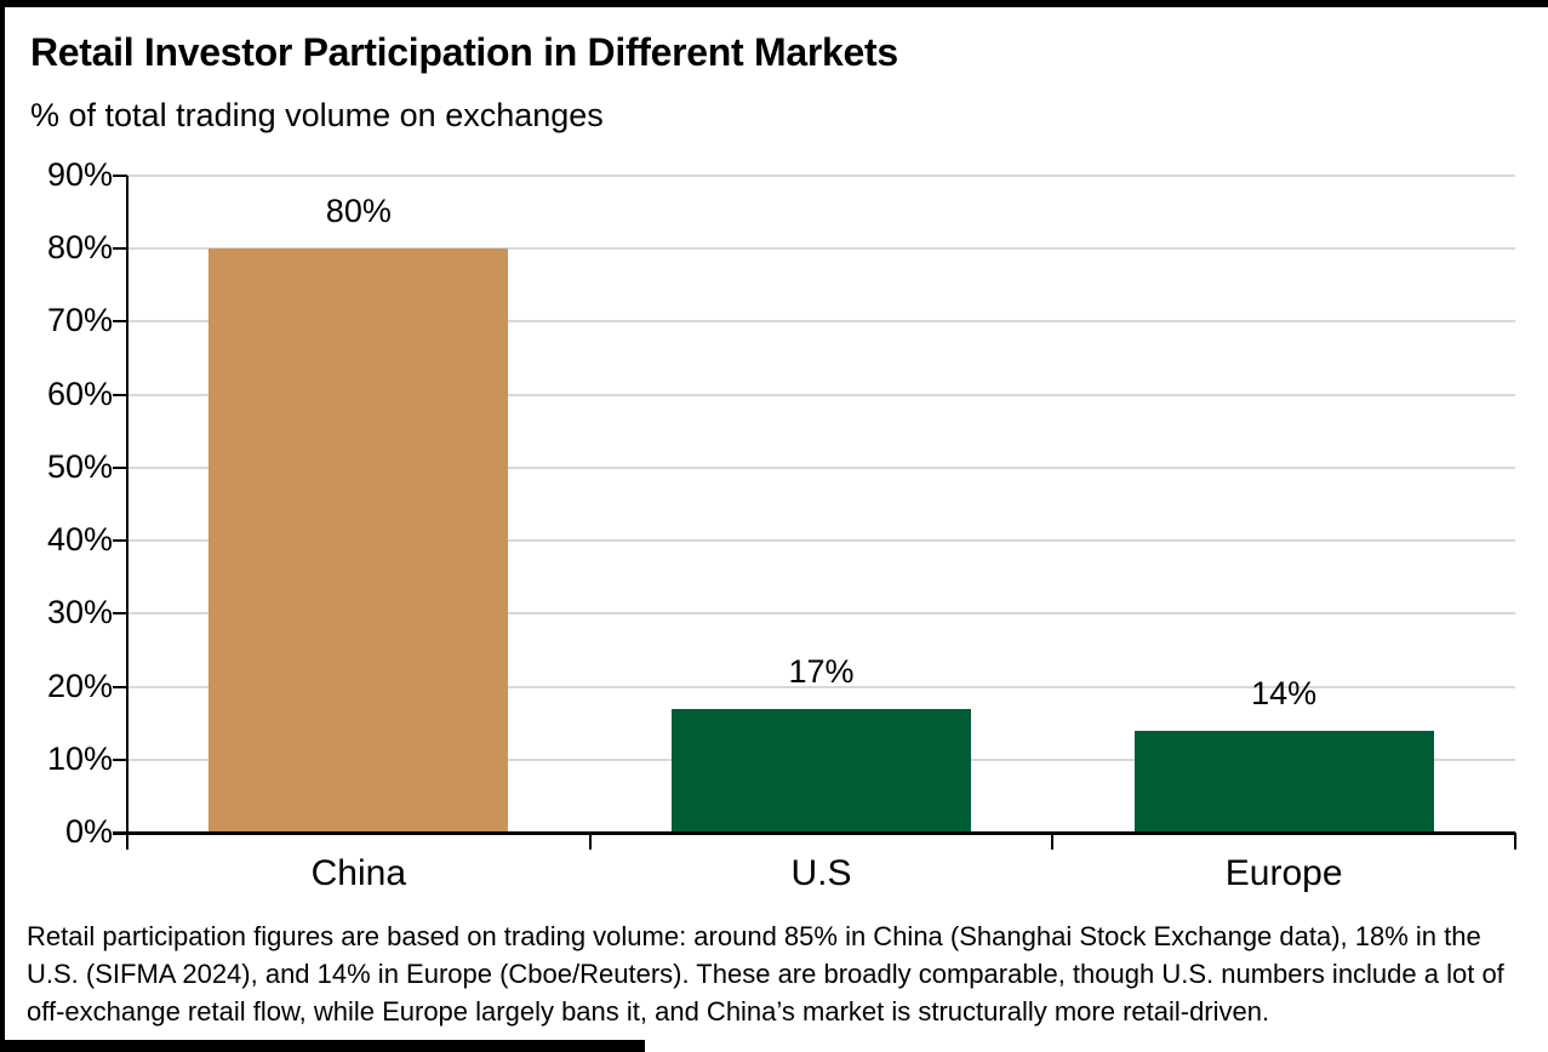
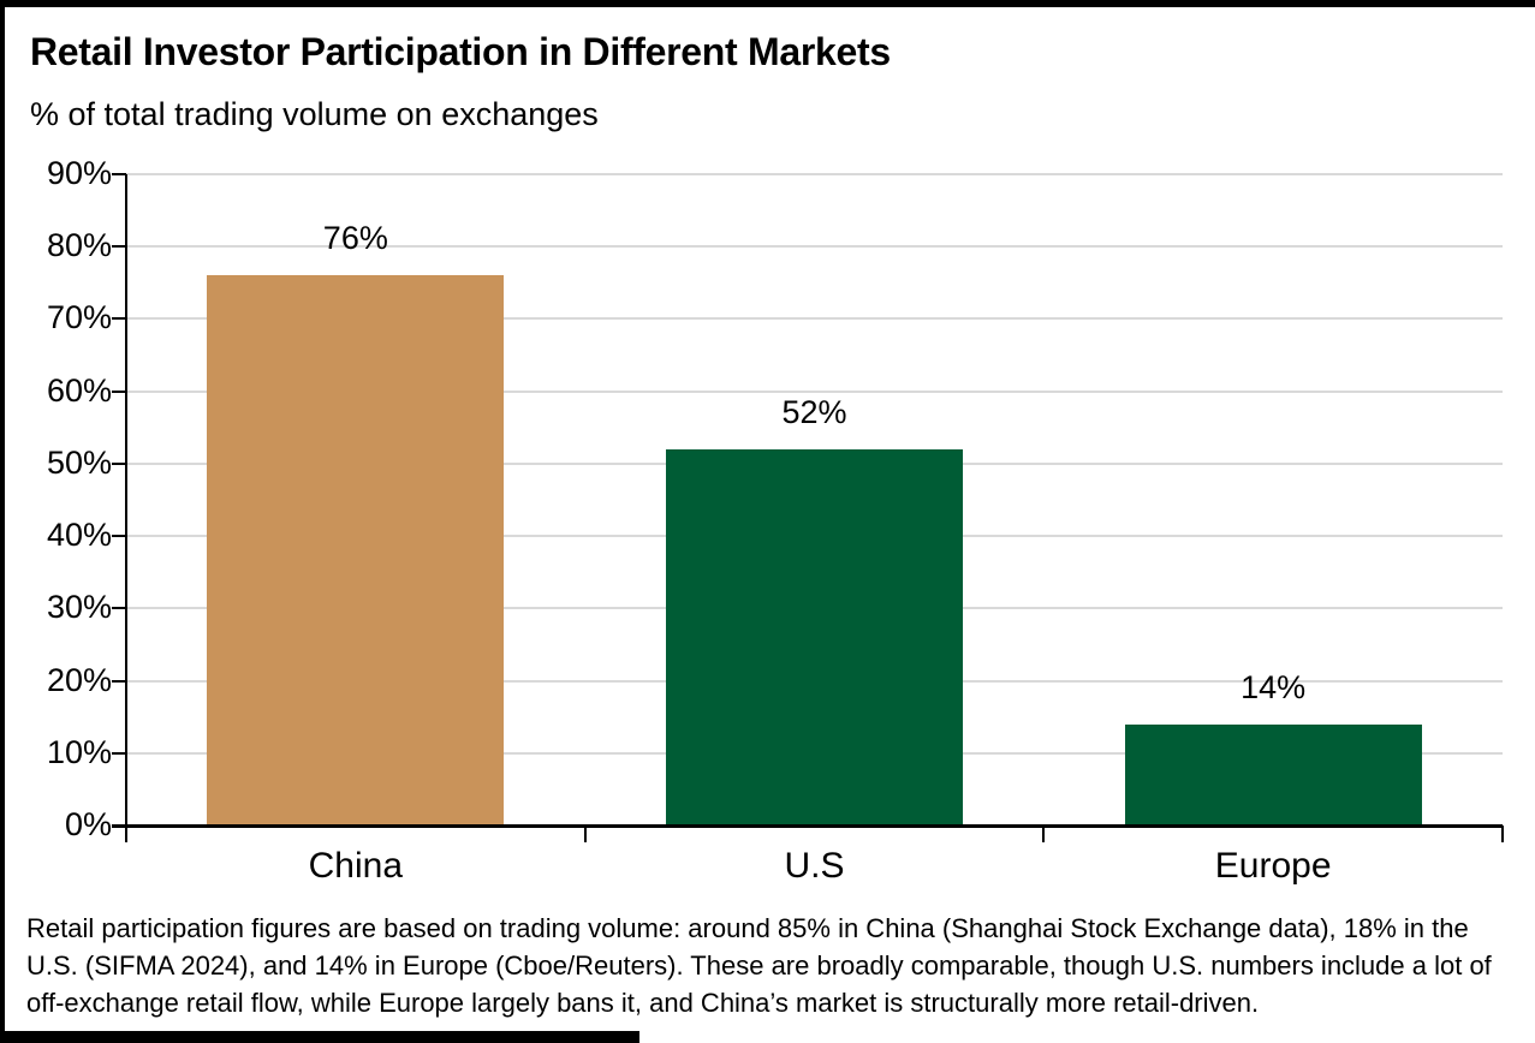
China: 80% -> 76%
U.S: 17% -> 52%
